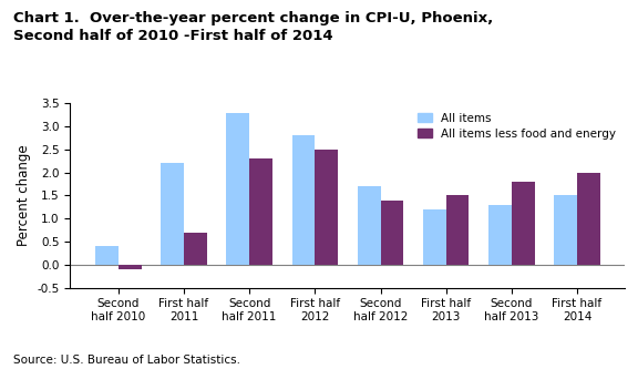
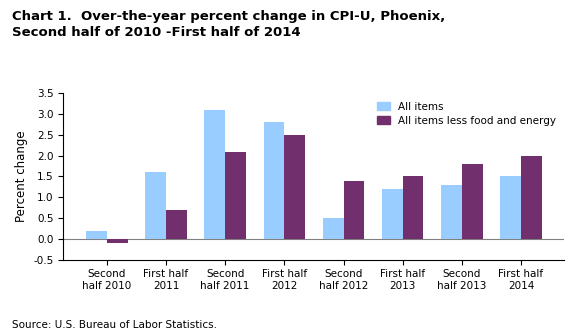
All items/Second half 2010: 0.4 -> 0.2
All items/First half 2011: 2.2 -> 1.6
All items/Second half 2011: 3.3 -> 3.1
All items less food and energy/Second half 2011: 2.3 -> 2.1
All items/Second half 2012: 1.7 -> 0.5
